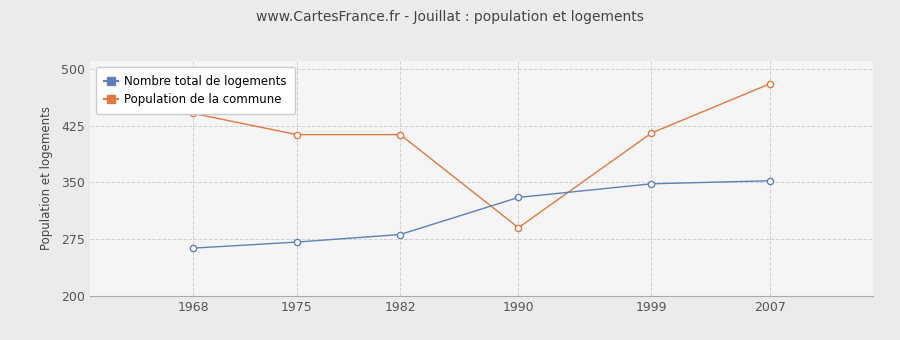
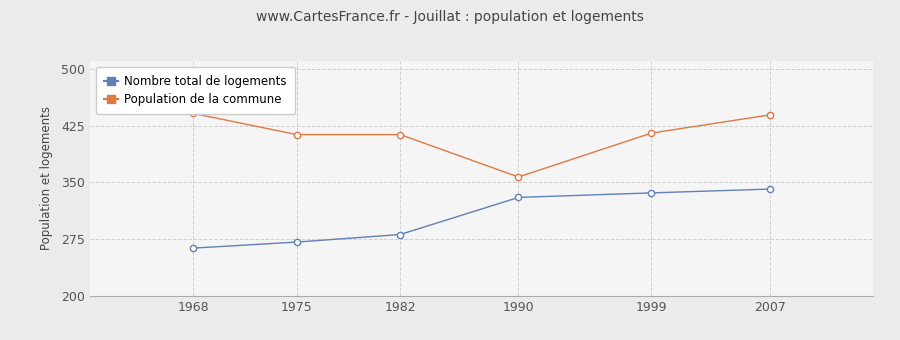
Population de la commune/1990: 290 -> 357
Nombre total de logements/1999: 348 -> 336
Nombre total de logements/2007: 352 -> 341
Population de la commune/2007: 480 -> 439
